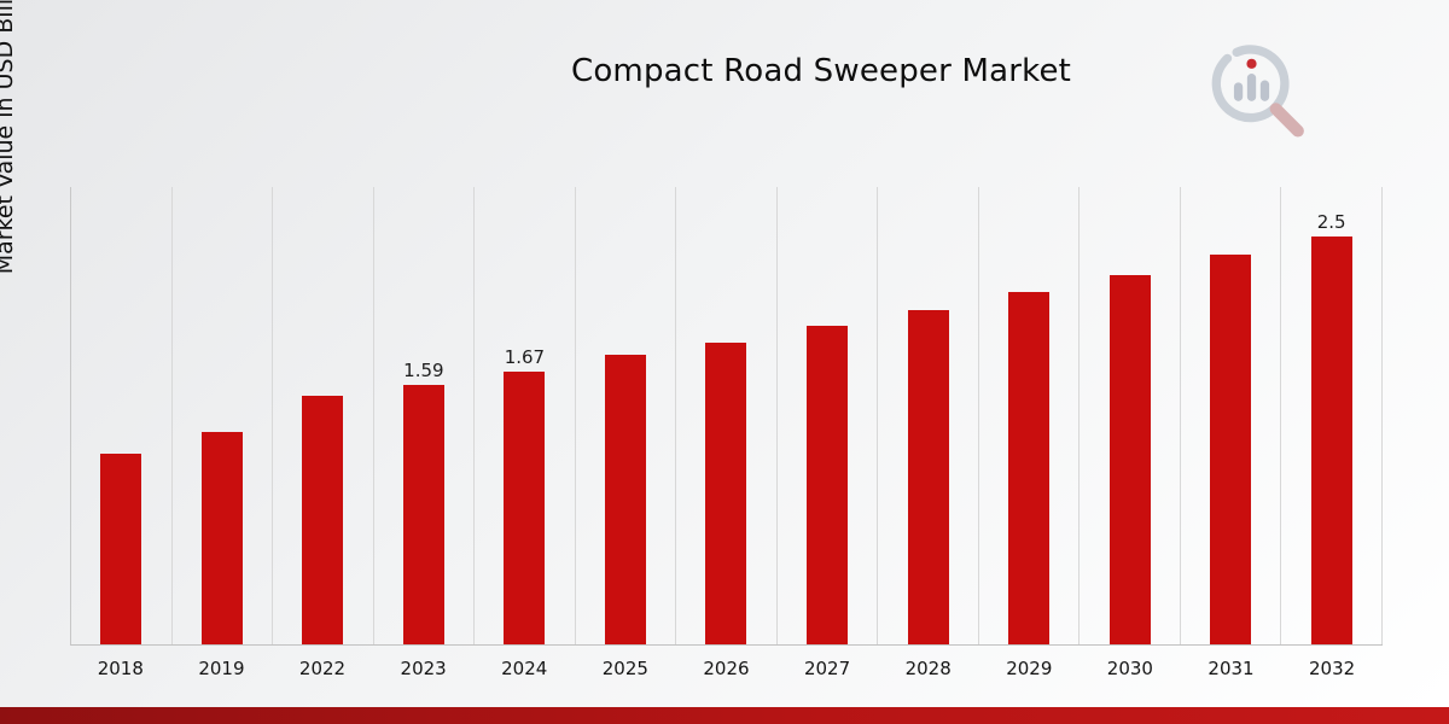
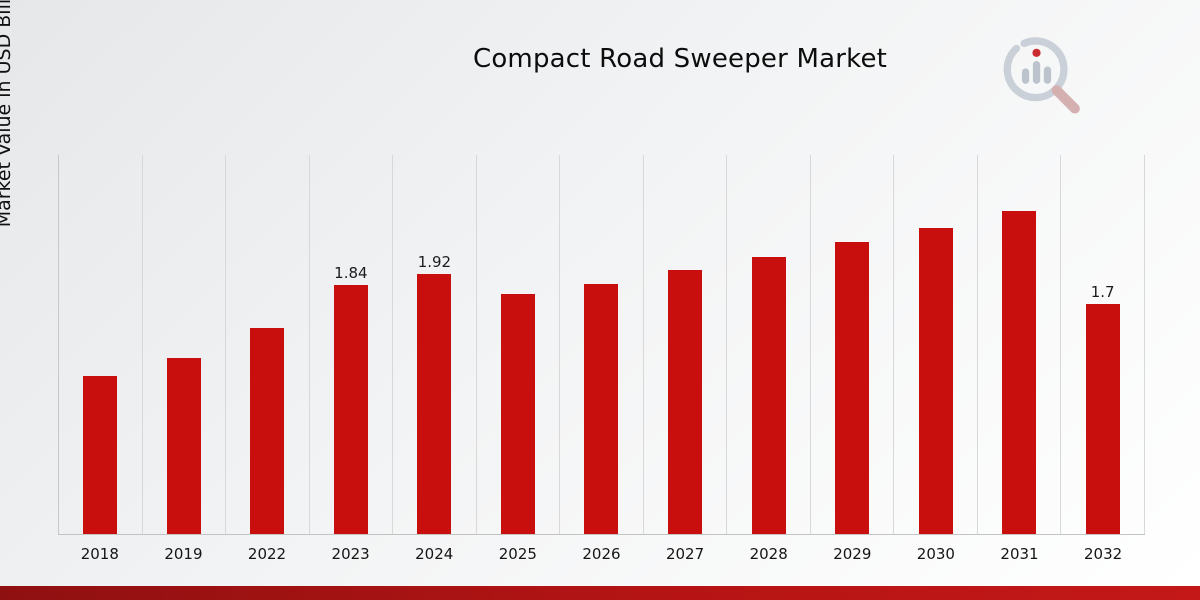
2023: 1.59 -> 1.84
2024: 1.67 -> 1.92
2032: 2.5 -> 1.7
